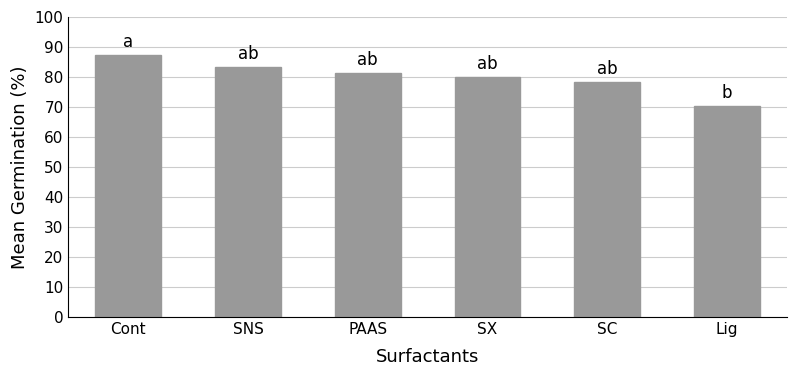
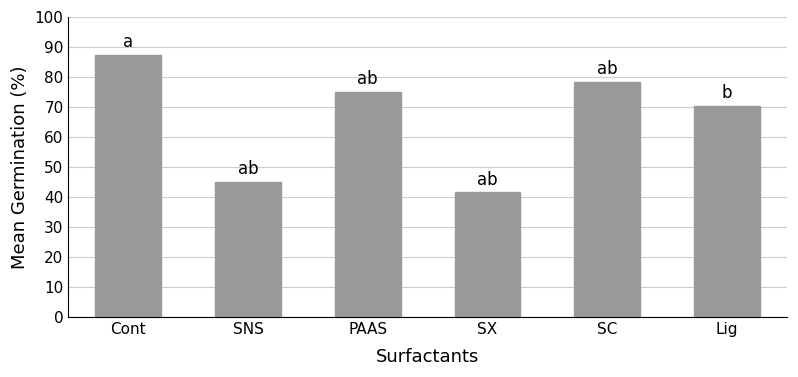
SNS: 83.5 -> 45.0
PAAS: 81.5 -> 75.0
SX: 80.0 -> 41.5
